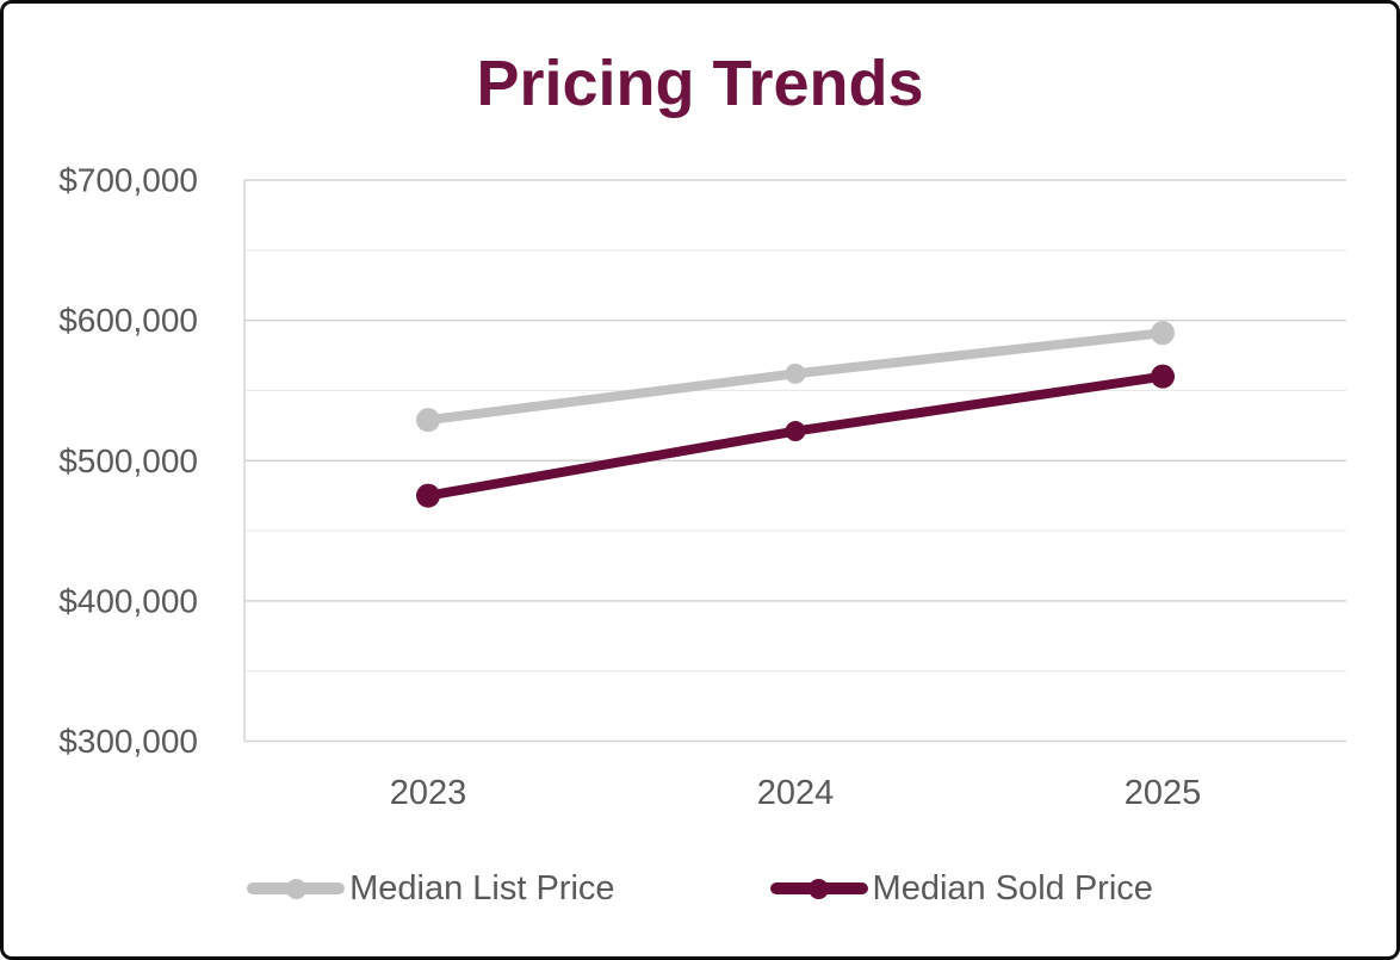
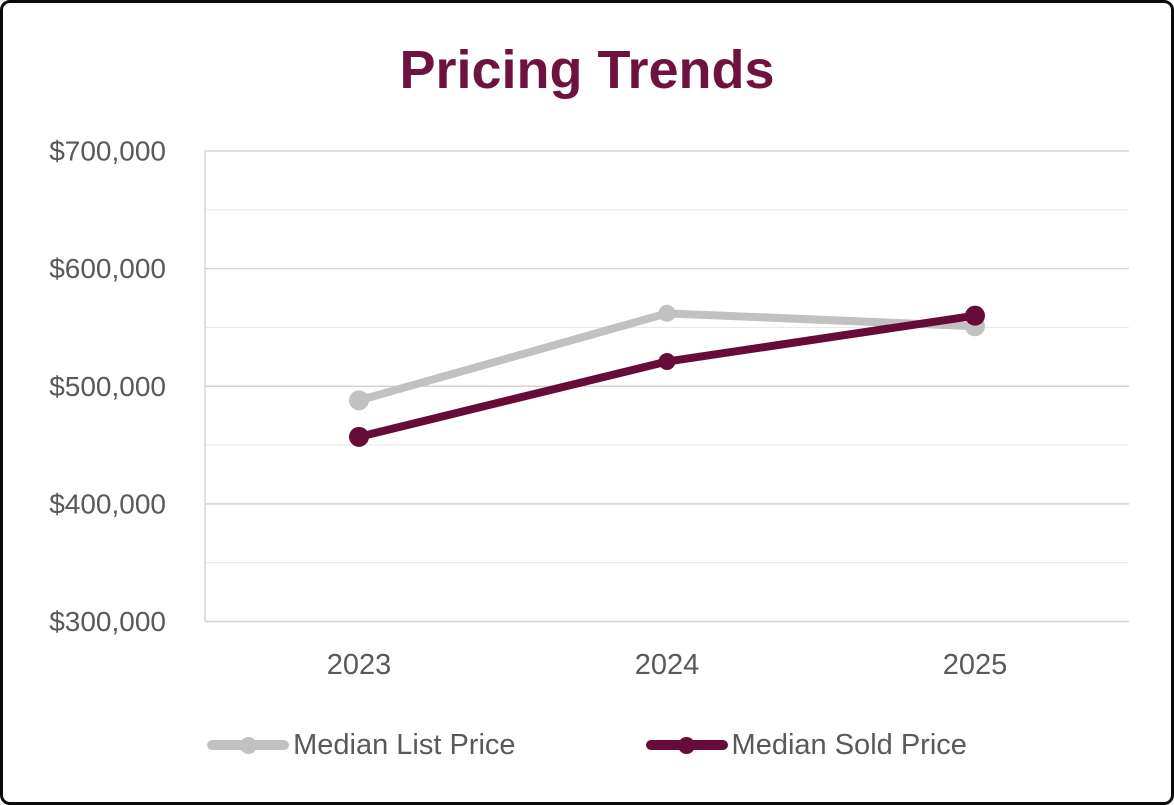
Median List Price/2023: $529000 -> $488000
Median Sold Price/2023: $475000 -> $457000
Median List Price/2025: $591000 -> $551000
